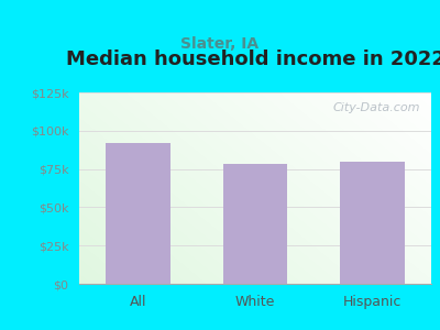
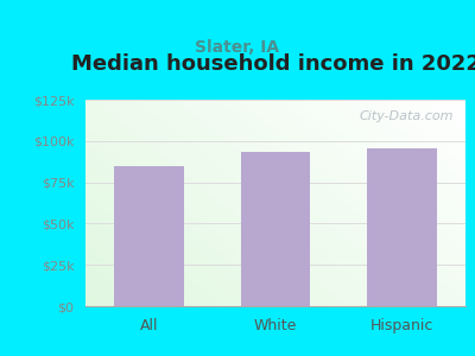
All: $92k -> $85k
White: $78k -> $94k
Hispanic: $80k -> $96k
